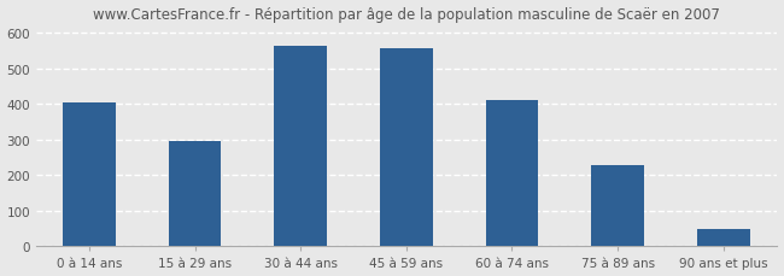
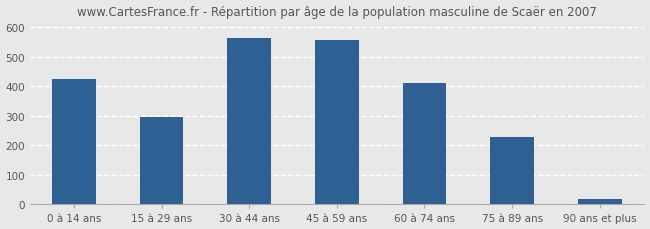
0 à 14 ans: 405 -> 425
90 ans et plus: 50 -> 18
